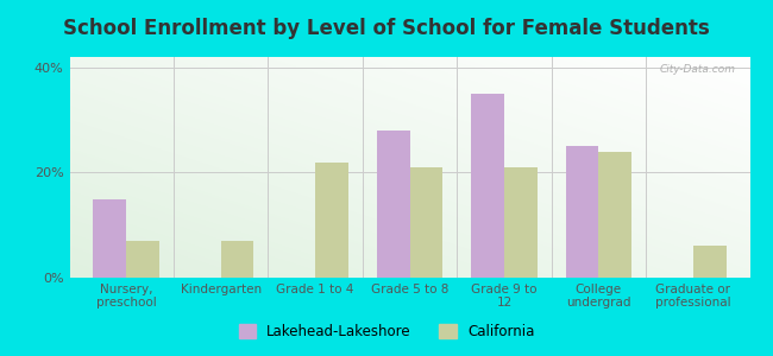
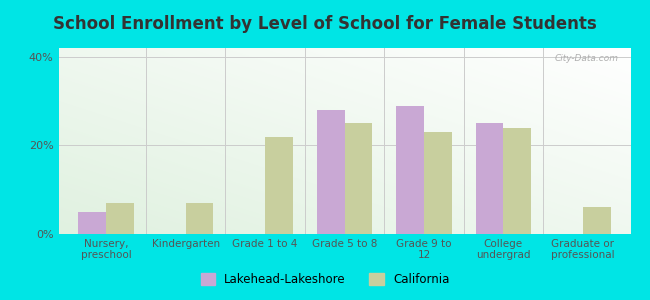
Lakehead-Lakeshore/Nursery, preschool: 15% -> 5%
California/Grade 5 to 8: 21% -> 25%
Lakehead-Lakeshore/Grade 9 to 12: 35% -> 29%
California/Grade 9 to 12: 21% -> 23%
